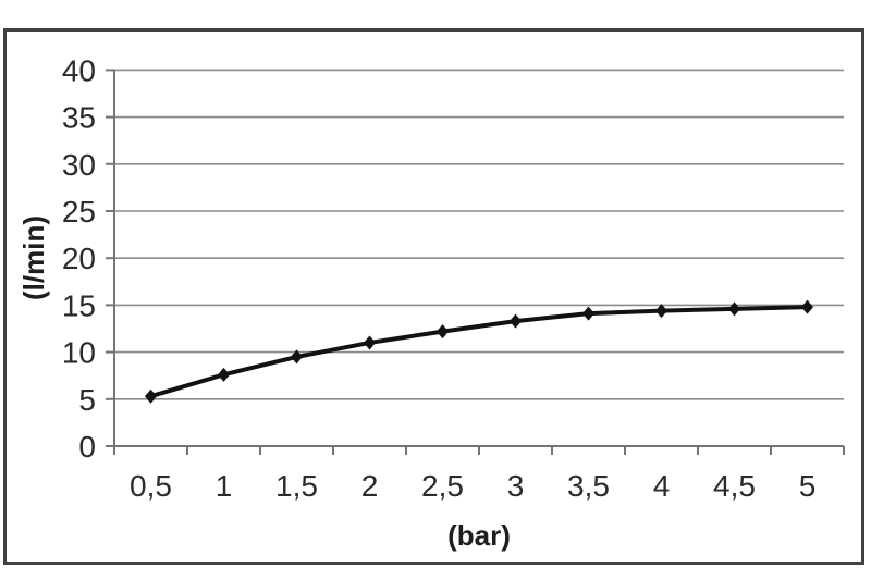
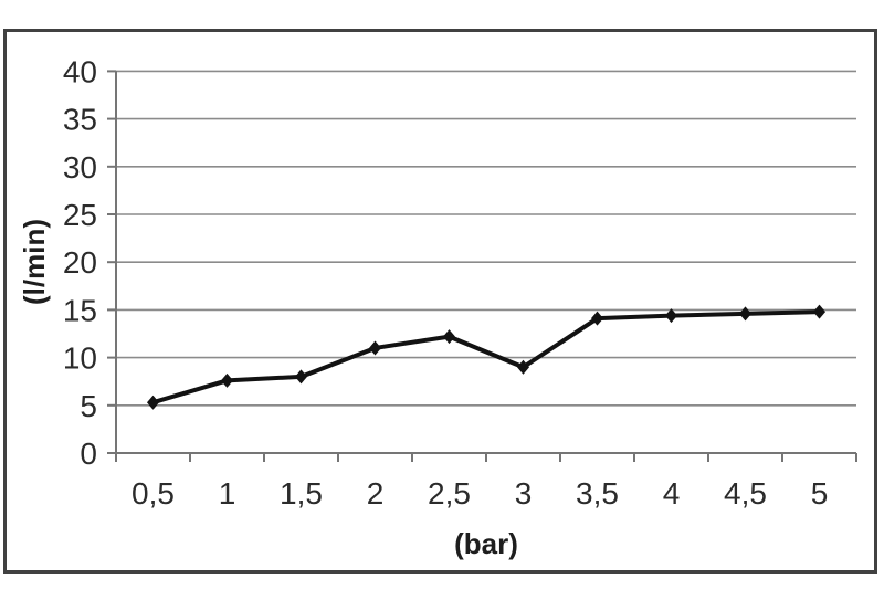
1,5: 10 -> 8
3: 13 -> 9
